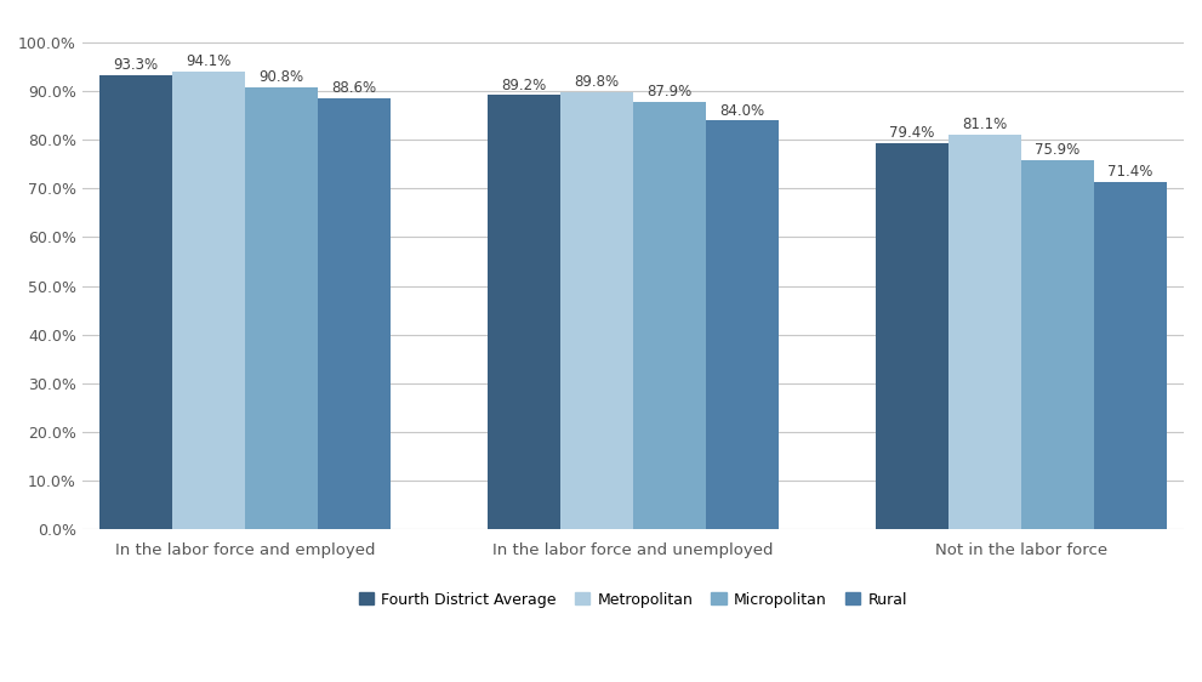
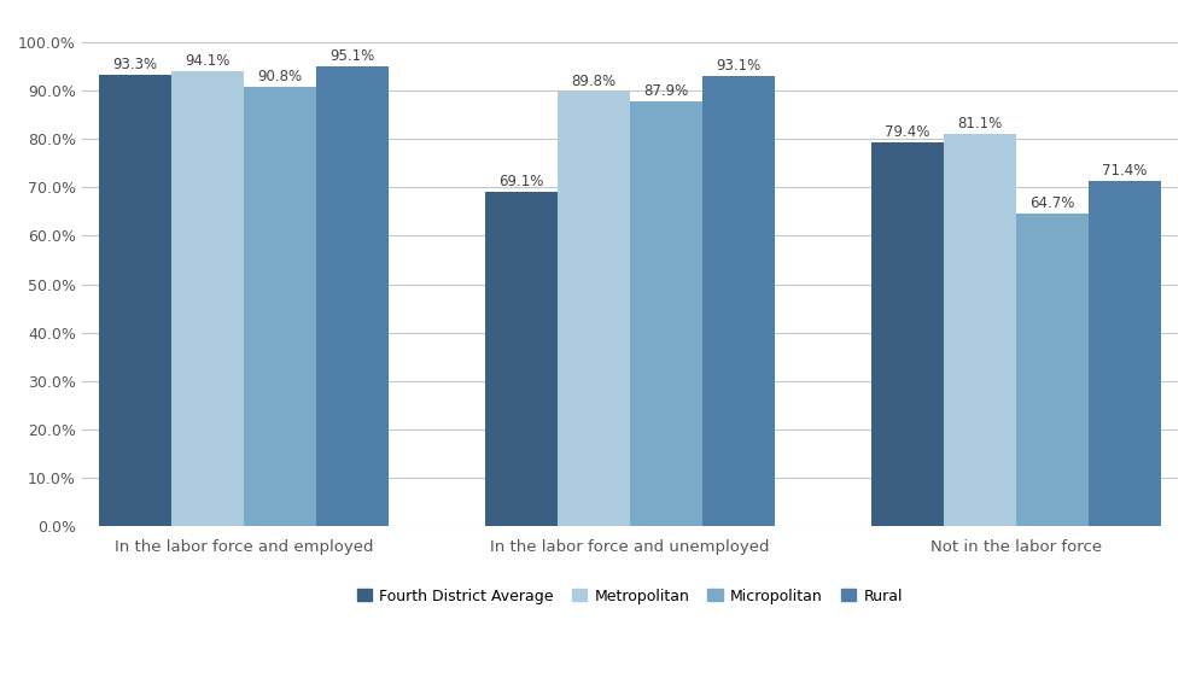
Rural/In the labor force and employed: 88.6% -> 95.1%
Fourth District Average/In the labor force and unemployed: 89.2% -> 69.1%
Rural/In the labor force and unemployed: 84.0% -> 93.1%
Micropolitan/Not in the labor force: 75.9% -> 64.7%
